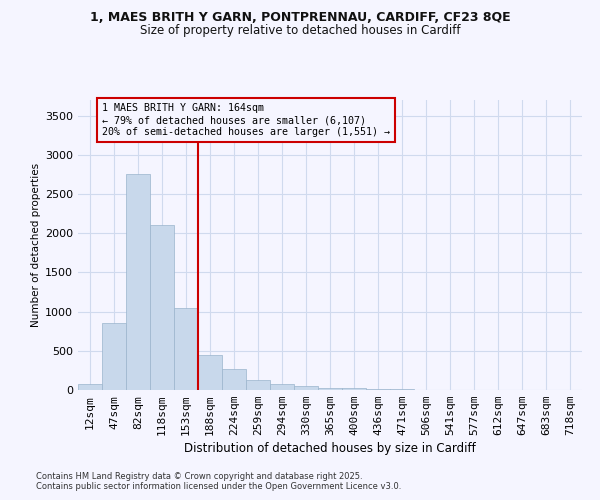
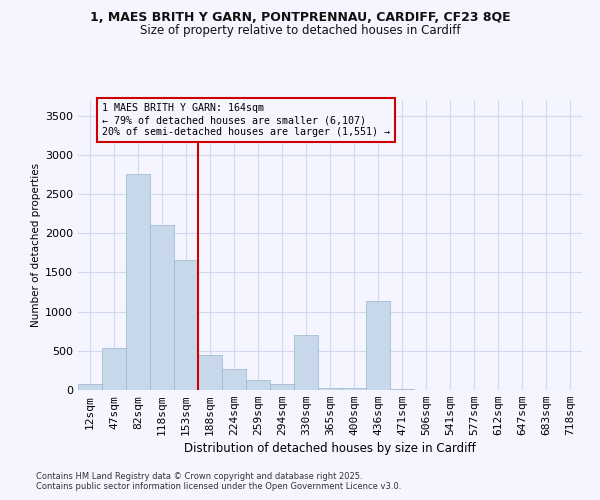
47sqm: 850 -> 540
153sqm: 1050 -> 1660
330sqm: 50 -> 700
436sqm: 20 -> 1140
